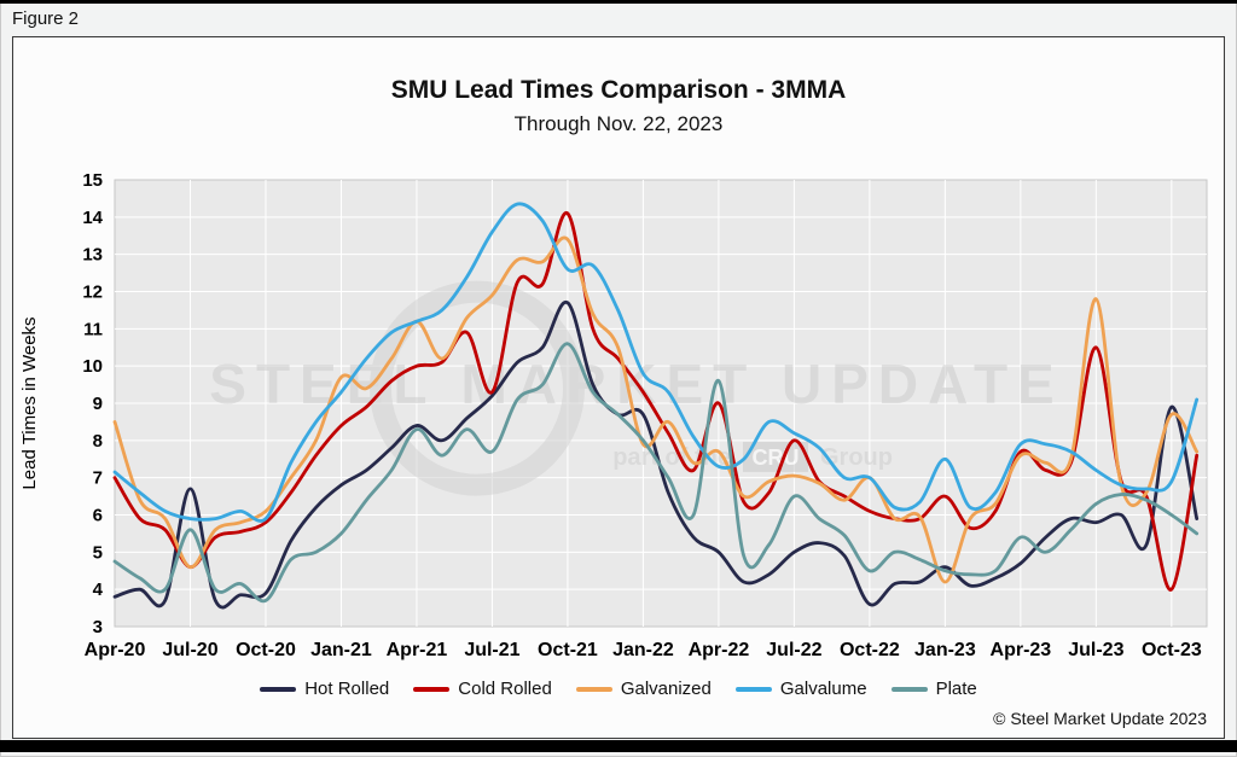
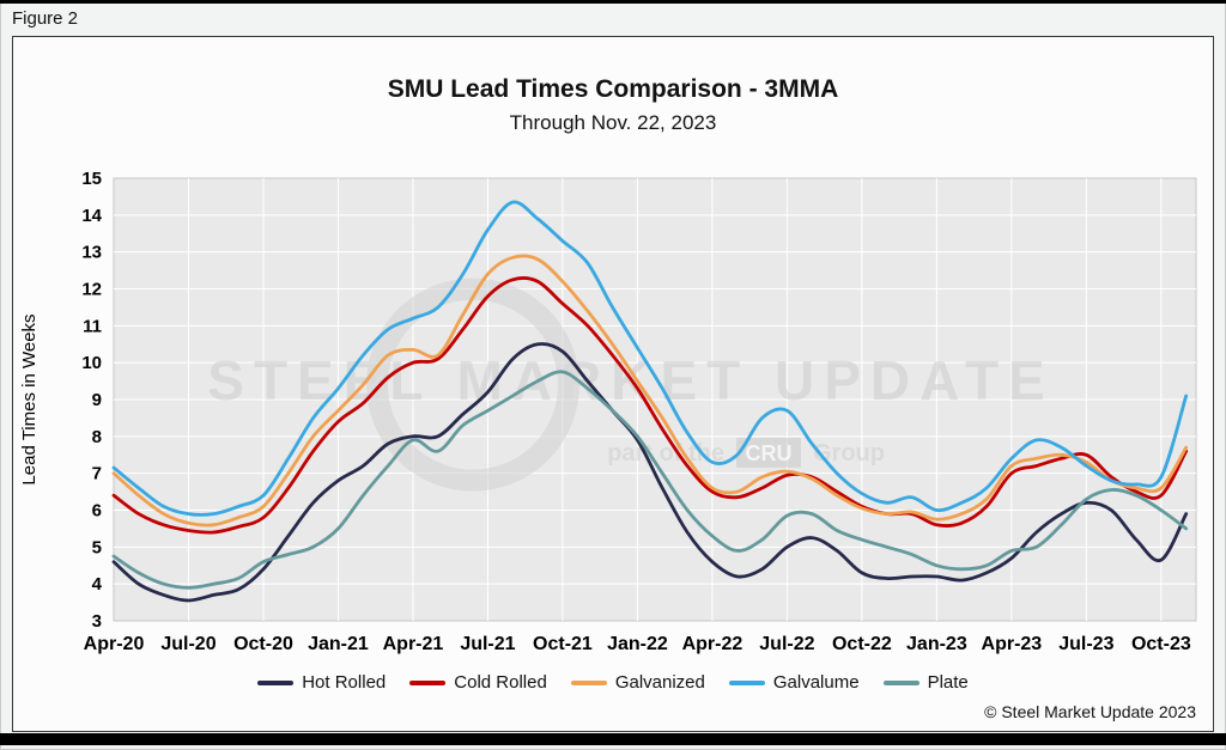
Hot Rolled/Apr-20: 3.8 -> 4.6
Cold Rolled/Apr-20: 7.0 -> 6.4
Galvanized/Apr-20: 8.5 -> 7.0
Hot Rolled/Jul-20: 6.7 -> 3.5
Cold Rolled/Jul-20: 4.6 -> 5.5
Galvanized/Jul-20: 4.6 -> 5.7
Plate/Jul-20: 5.6 -> 3.9
Hot Rolled/Oct-20: 3.9 -> 4.4
Galvalume/Oct-20: 5.9 -> 6.4
Plate/Oct-20: 3.7 -> 4.6
Galvanized/Jan-21: 9.7 -> 8.7
Hot Rolled/Apr-21: 8.4 -> 8.0
Galvanized/Apr-21: 11.2 -> 10.3
Plate/Apr-21: 8.3 -> 7.9
Cold Rolled/Jul-21: 9.3 -> 11.8
Galvanized/Jul-21: 11.9 -> 12.4
Plate/Jul-21: 7.7 -> 8.7
Hot Rolled/Oct-21: 11.7 -> 10.3
Cold Rolled/Oct-21: 14.1 -> 11.6
Galvanized/Oct-21: 13.4 -> 12.2
Galvalume/Oct-21: 12.6 -> 13.3
Plate/Oct-21: 10.6 -> 9.8
Hot Rolled/Jan-22: 8.7 -> 7.9
Galvanized/Jan-22: 7.9 -> 9.5
Galvalume/Jan-22: 9.8 -> 10.4
Hot Rolled/Apr-22: 5.0 -> 4.6
Cold Rolled/Apr-22: 9.0 -> 6.5
Galvanized/Apr-22: 7.7 -> 6.6
Plate/Apr-22: 9.6 -> 5.3
Cold Rolled/Jul-22: 8.0 -> 7.0
Galvalume/Jul-22: 8.2 -> 8.7
Plate/Jul-22: 6.5 -> 5.8
Hot Rolled/Oct-22: 3.6 -> 4.3
Galvanized/Oct-22: 7.0 -> 6.0
Galvalume/Oct-22: 7.0 -> 6.5
Plate/Oct-22: 4.5 -> 5.2
Hot Rolled/Jan-23: 4.6 -> 4.2
Cold Rolled/Jan-23: 6.5 -> 5.6
Galvanized/Jan-23: 4.2 -> 5.8
Galvalume/Jan-23: 7.5 -> 6.0
Cold Rolled/Apr-23: 7.7 -> 7.0
Galvanized/Apr-23: 7.6 -> 7.2
Galvalume/Apr-23: 7.9 -> 7.4
Plate/Apr-23: 5.4 -> 4.9
Hot Rolled/Jul-23: 5.8 -> 6.2
Cold Rolled/Jul-23: 10.5 -> 7.5
Galvanized/Jul-23: 11.8 -> 7.3
Hot Rolled/Oct-23: 8.9 -> 4.7
Cold Rolled/Oct-23: 4.0 -> 6.4
Galvanized/Oct-23: 8.7 -> 6.6
